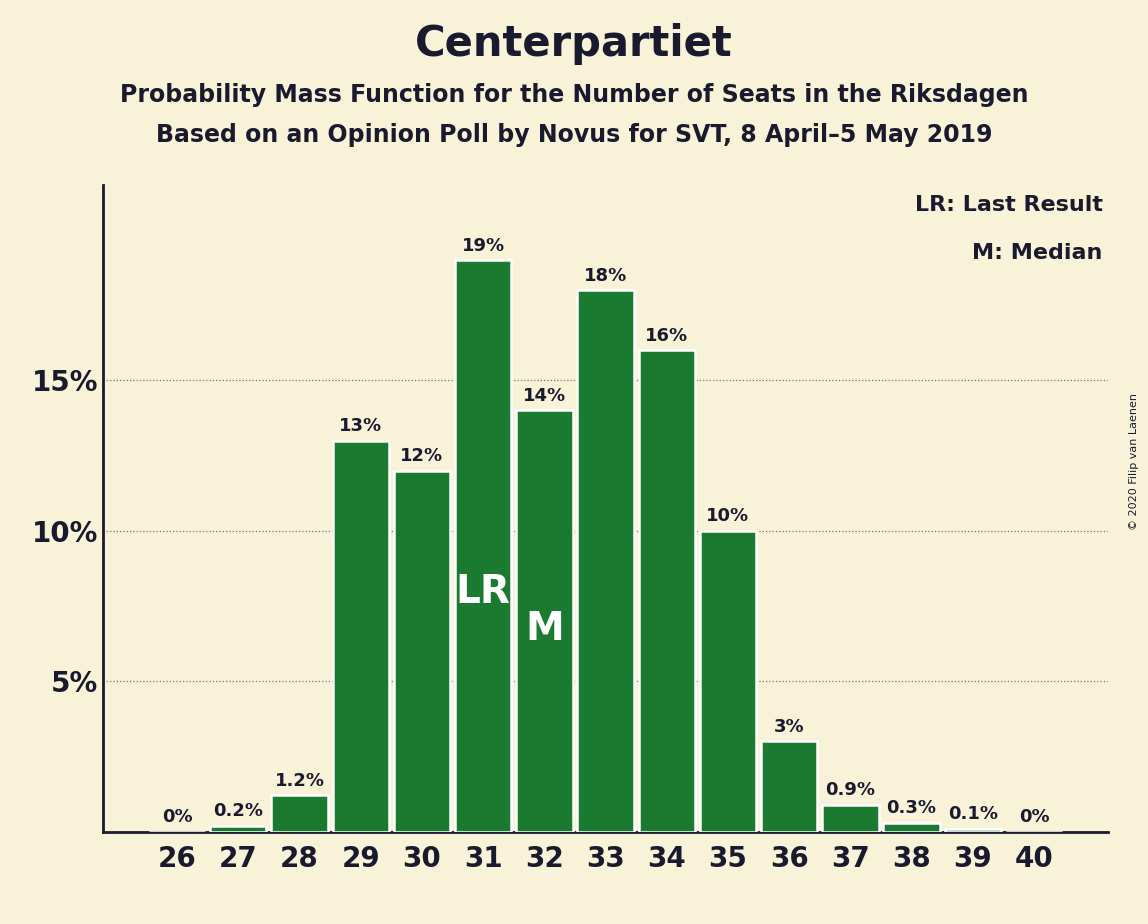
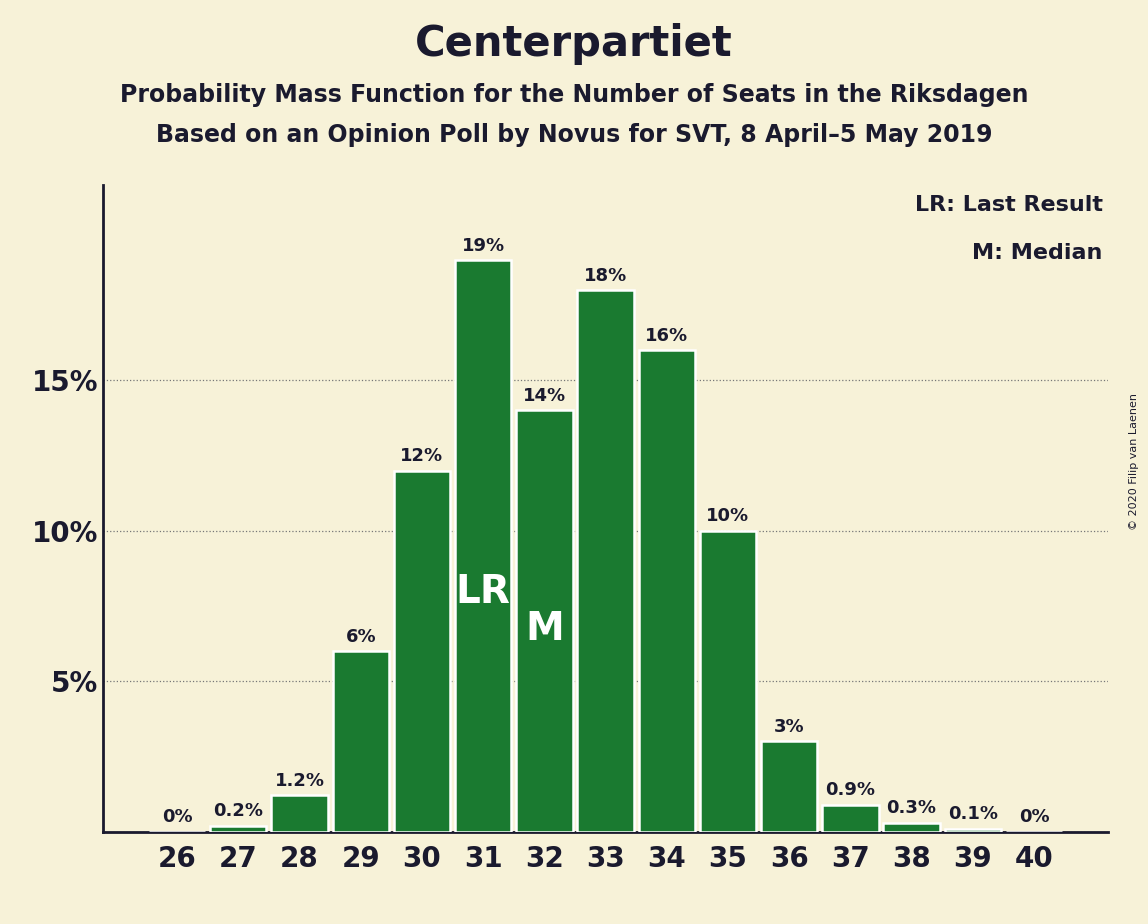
29: 13% -> 6%
